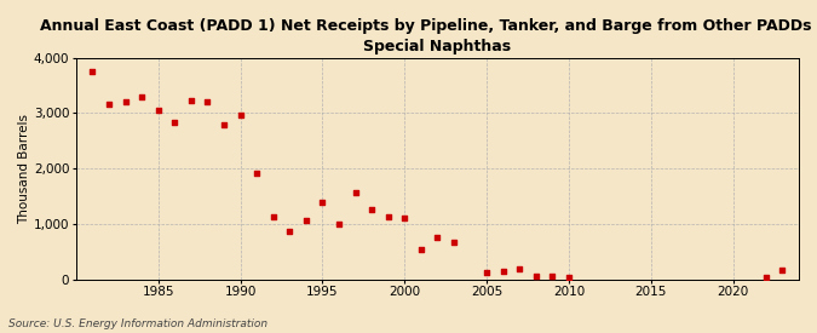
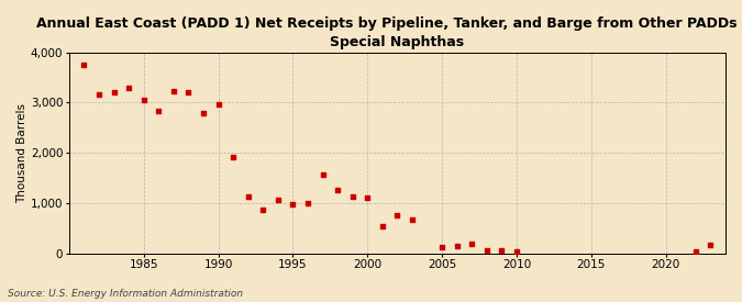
1995: 1,400 -> 970
